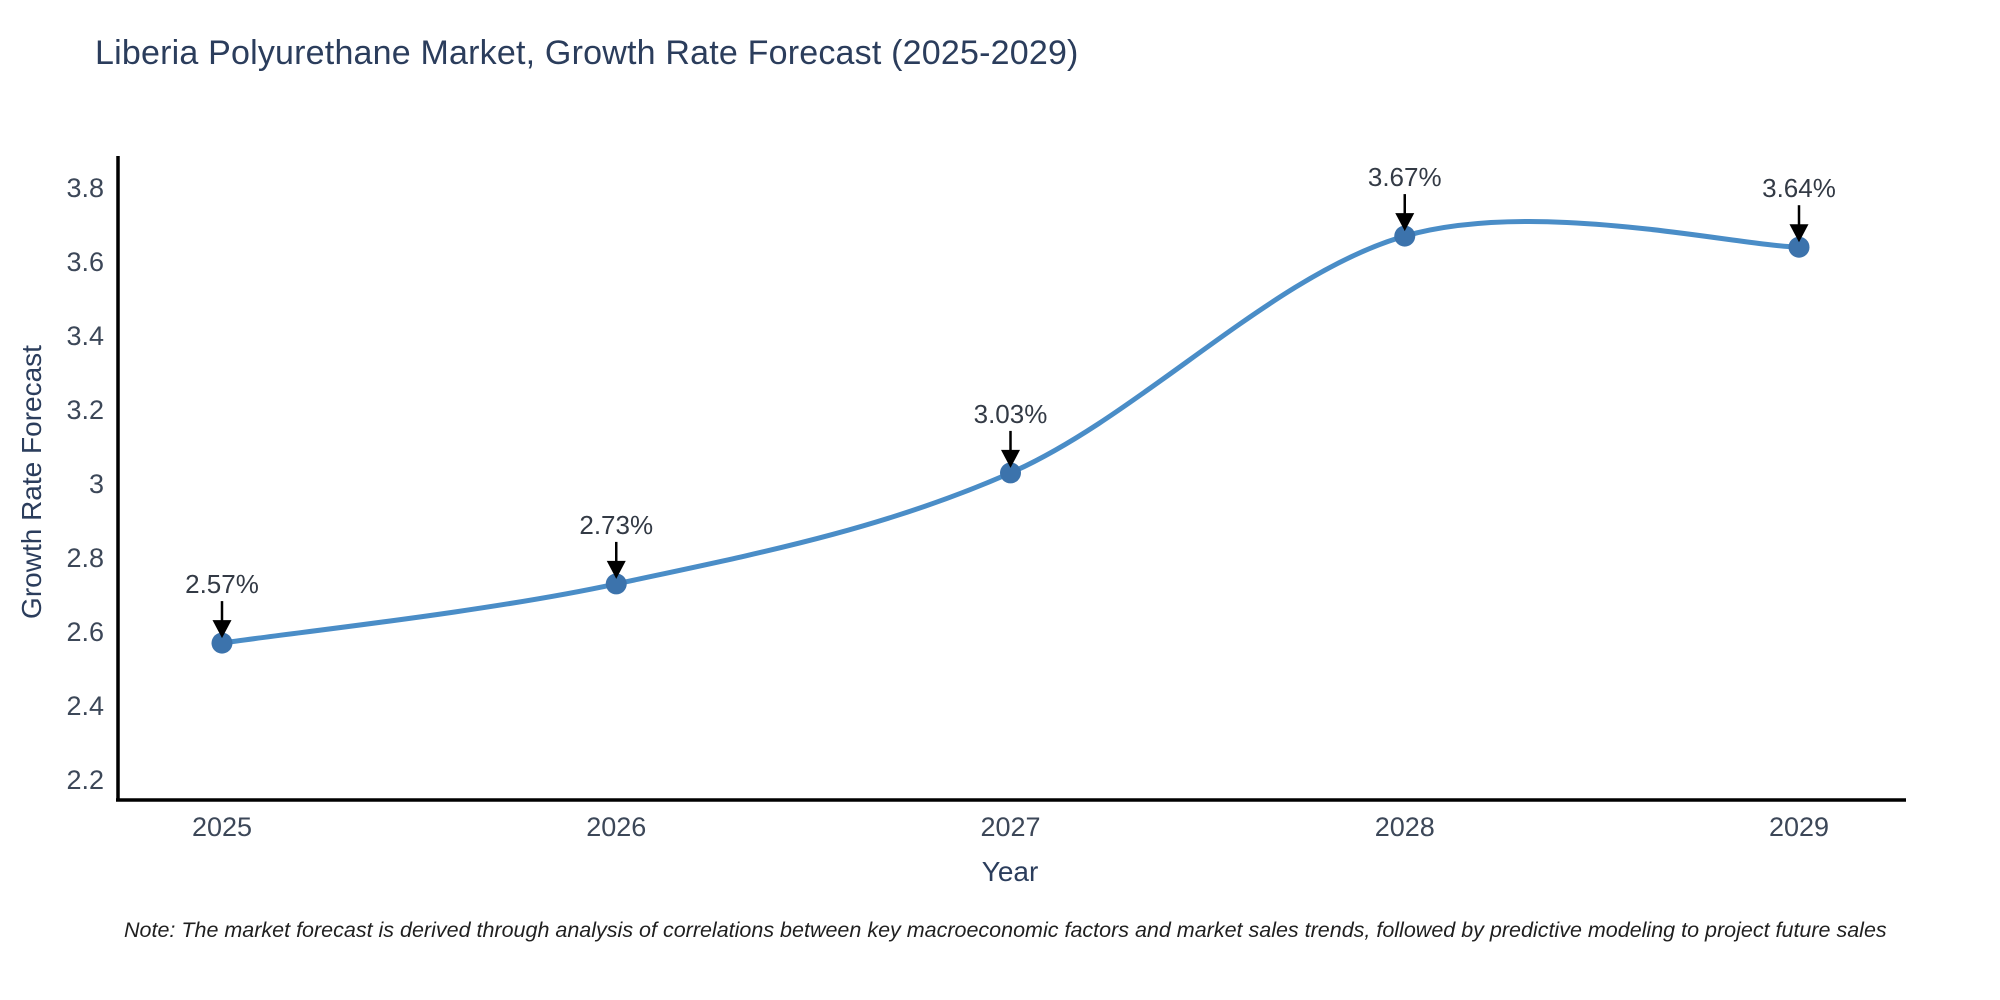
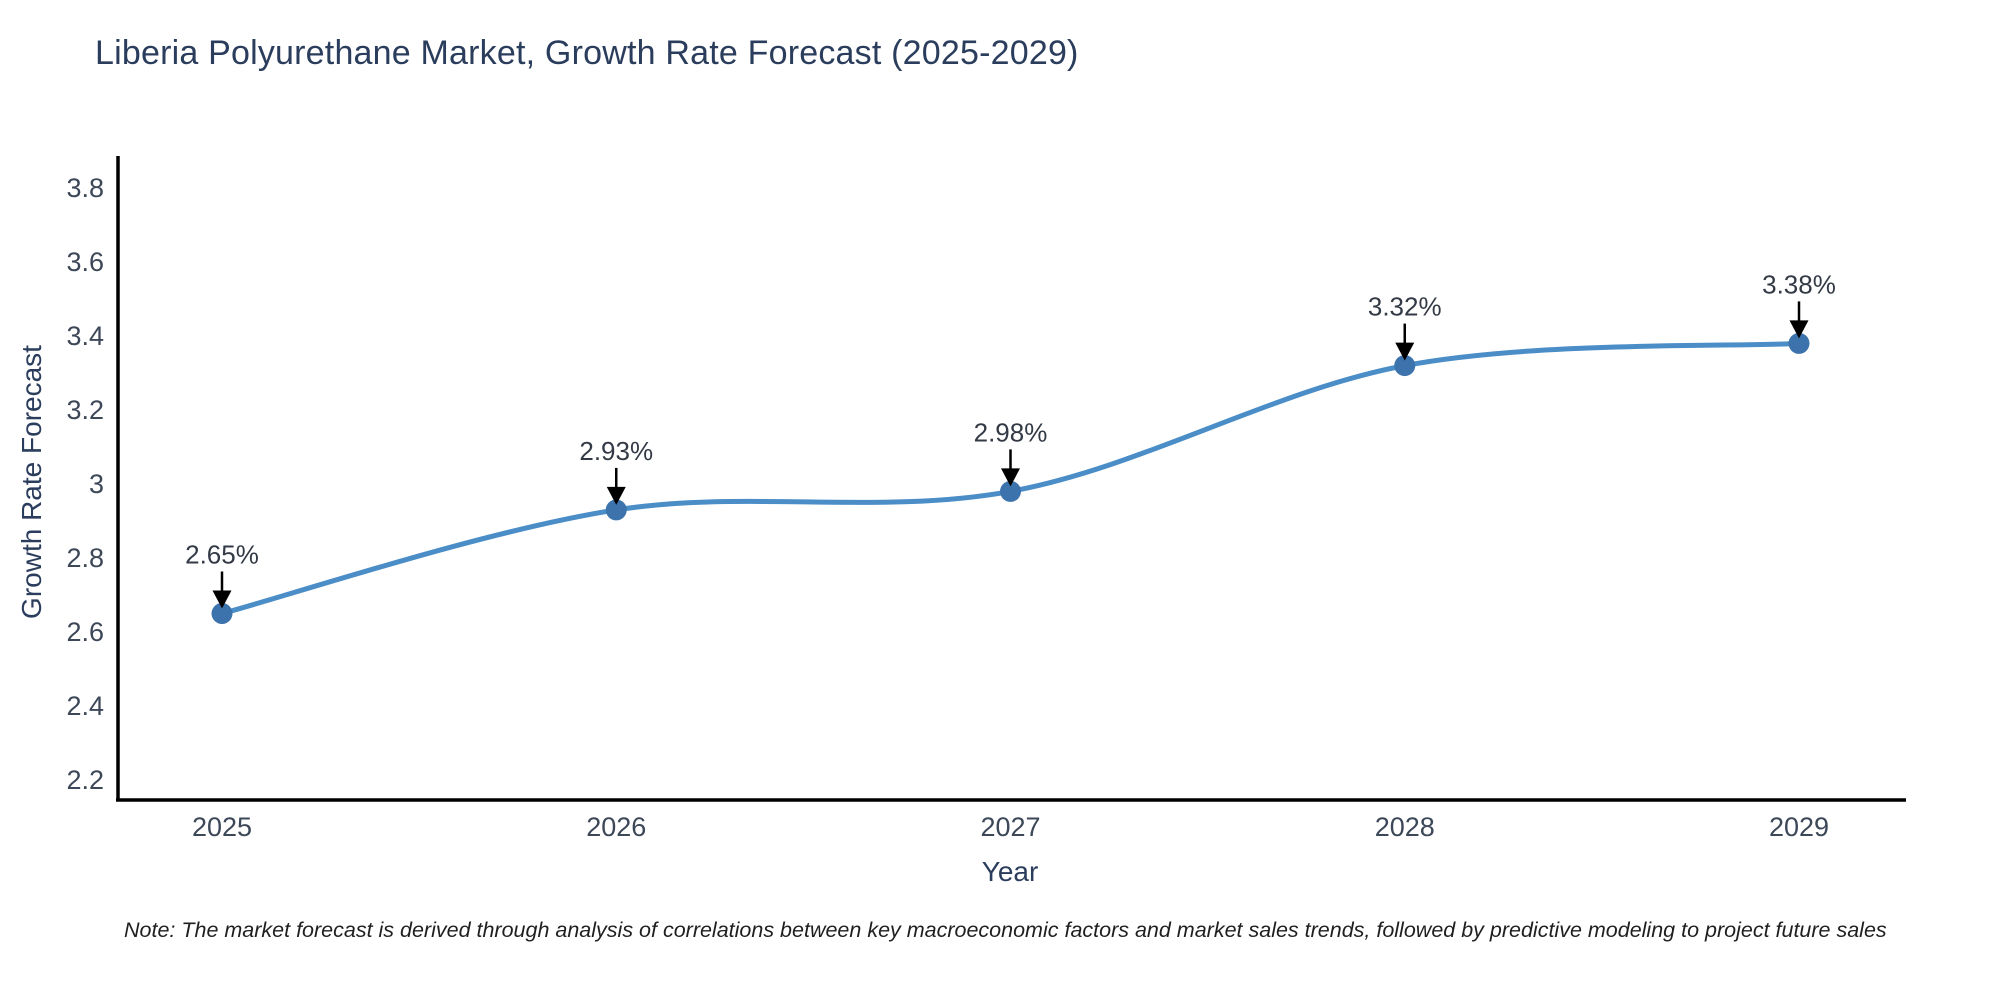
2025: 2.57% -> 2.65%
2026: 2.73% -> 2.93%
2027: 3.03% -> 2.98%
2028: 3.67% -> 3.32%
2029: 3.64% -> 3.38%
